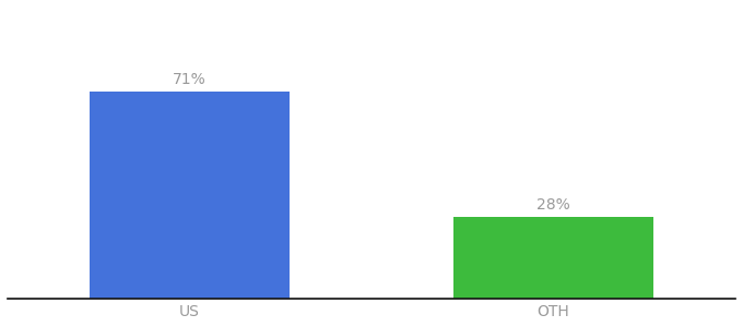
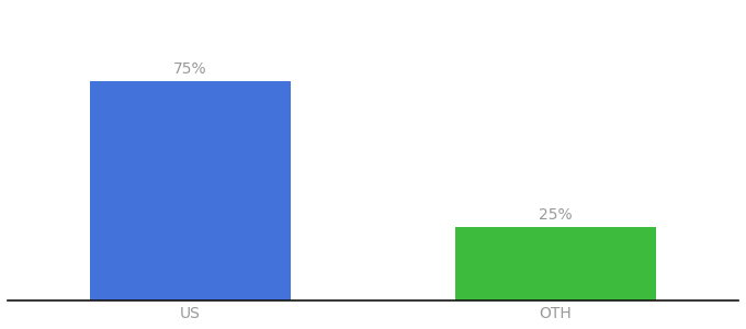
US: 71% -> 75%
OTH: 28% -> 25%
